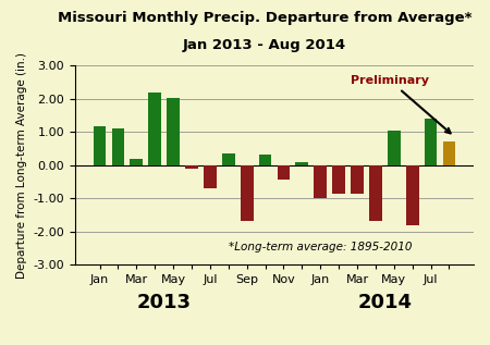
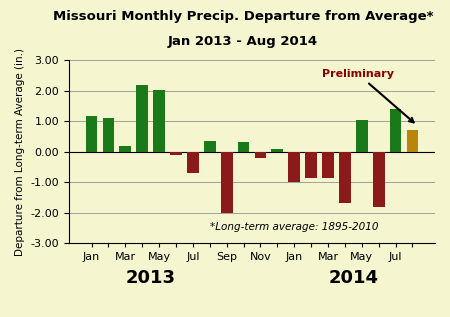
Sep: -1.70 -> -2.00
Nov: -0.45 -> -0.20
